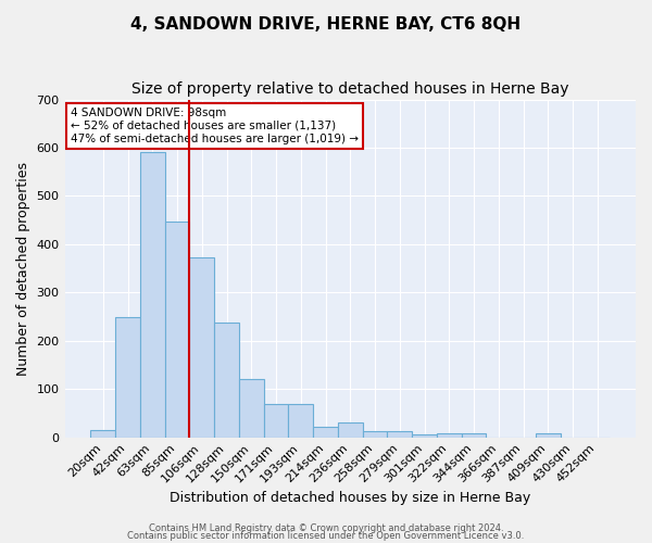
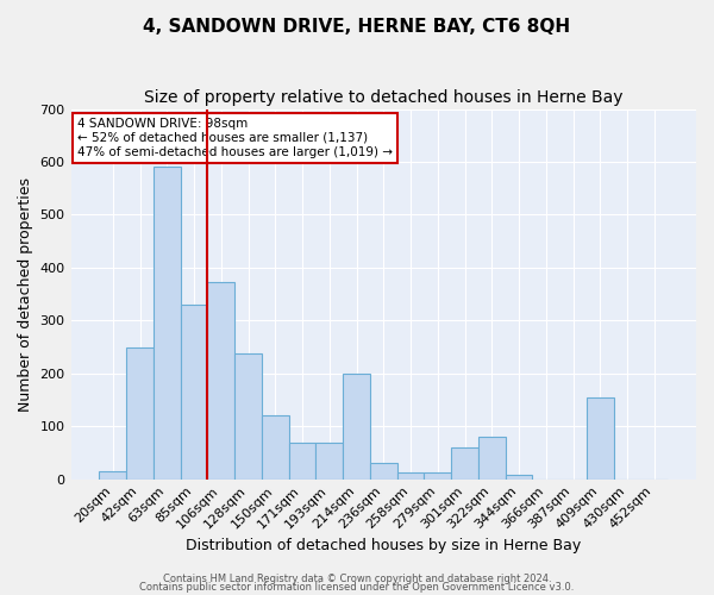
85sqm: 448 -> 330
214sqm: 22 -> 200
301sqm: 5 -> 60
322sqm: 8 -> 80
409sqm: 7 -> 155
